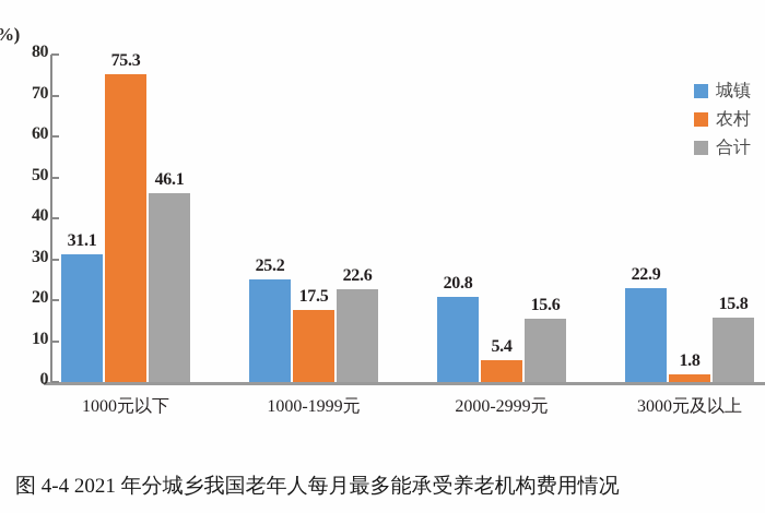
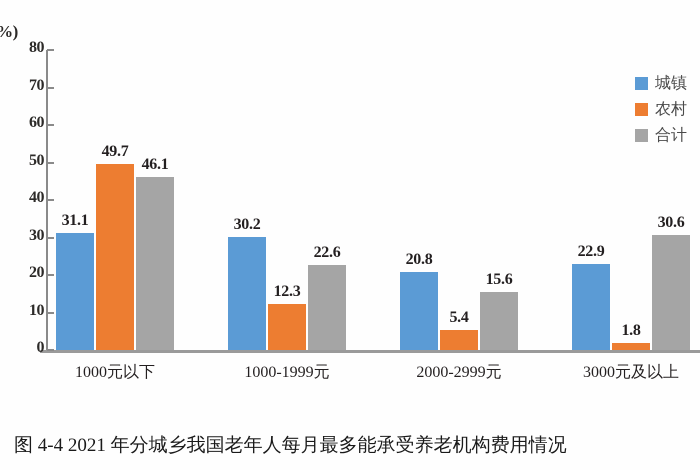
农村/1000元以下: 75.3 -> 49.7
城镇/1000-1999元: 25.2 -> 30.2
农村/1000-1999元: 17.5 -> 12.3
合计/3000元及以上: 15.8 -> 30.6
